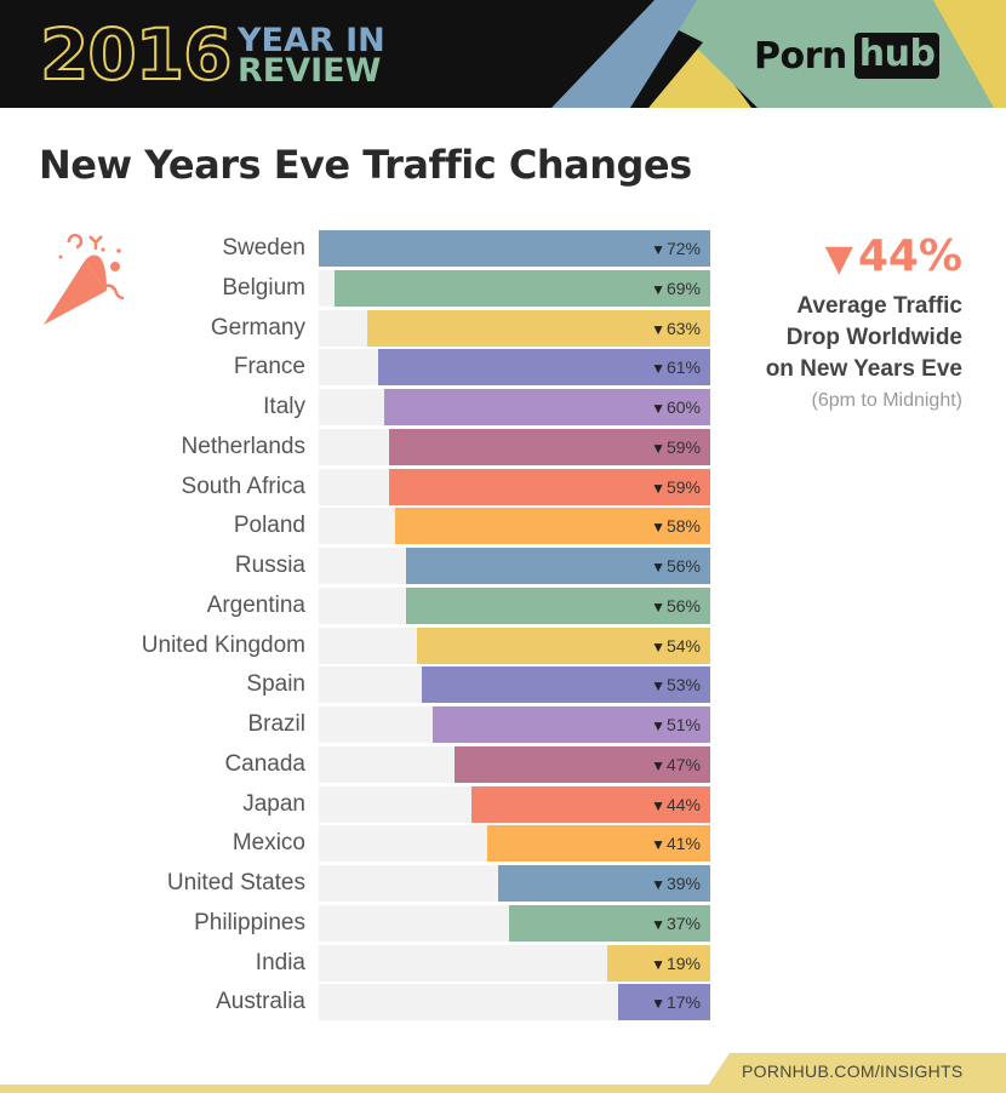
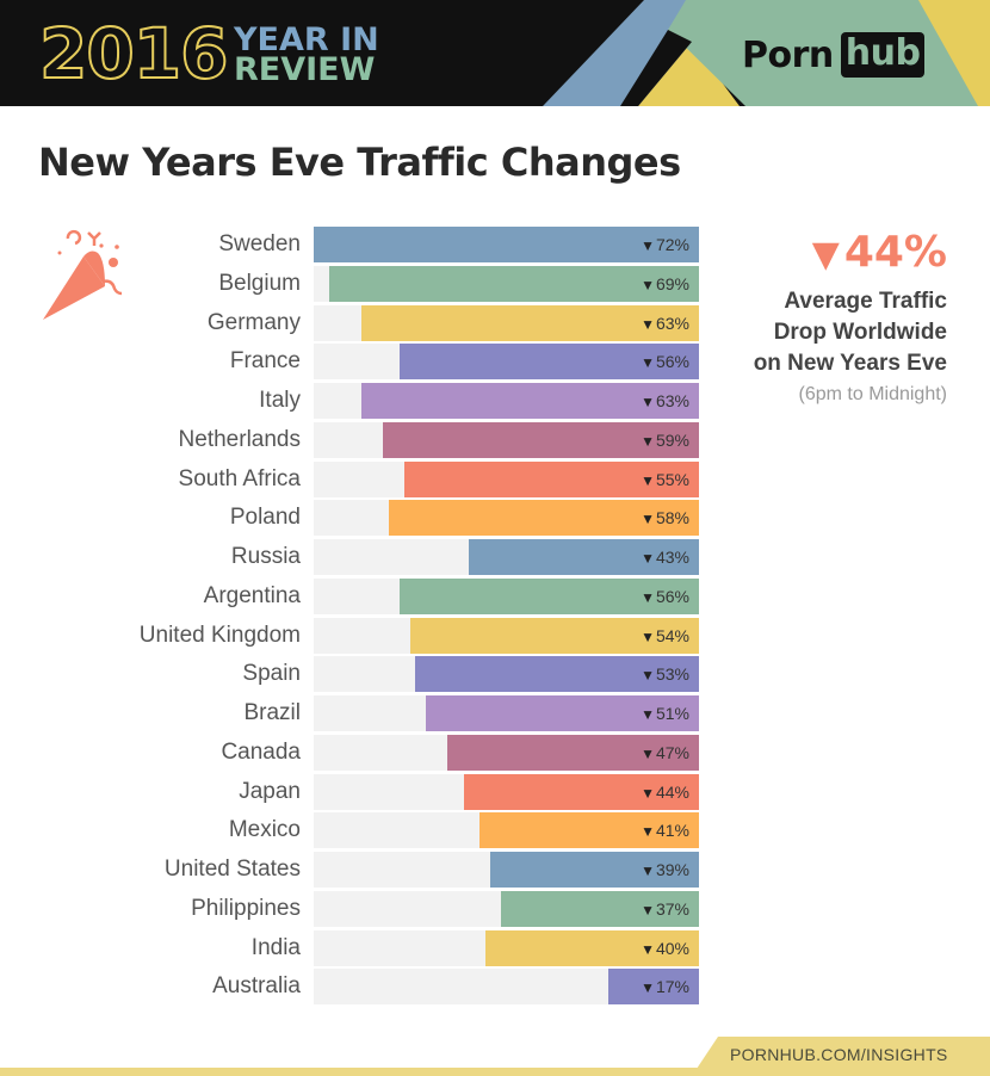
France: 61% -> 56%
Italy: 60% -> 63%
South Africa: 59% -> 55%
Russia: 56% -> 43%
India: 19% -> 40%
